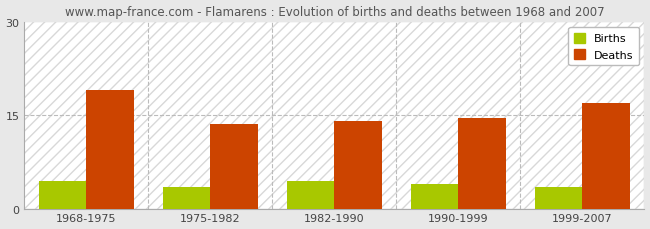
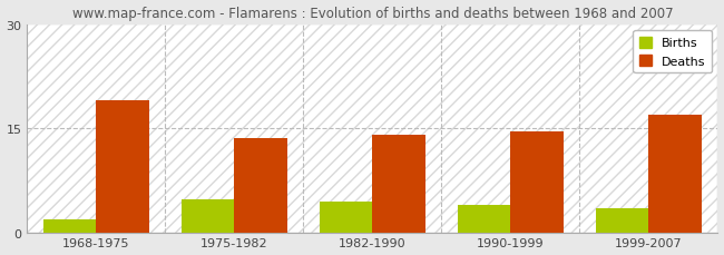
Births/1968-1975: 4.5 -> 1.8
Births/1975-1982: 3.5 -> 4.8
